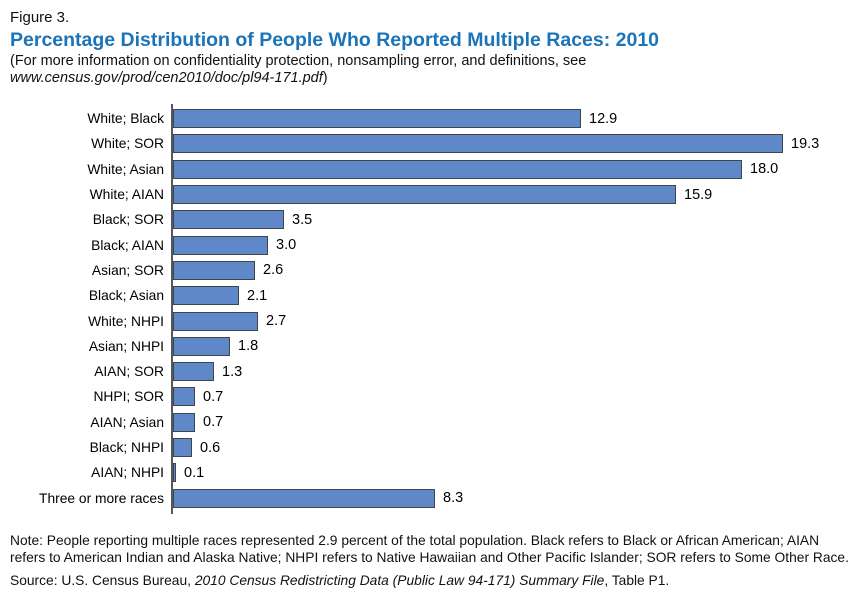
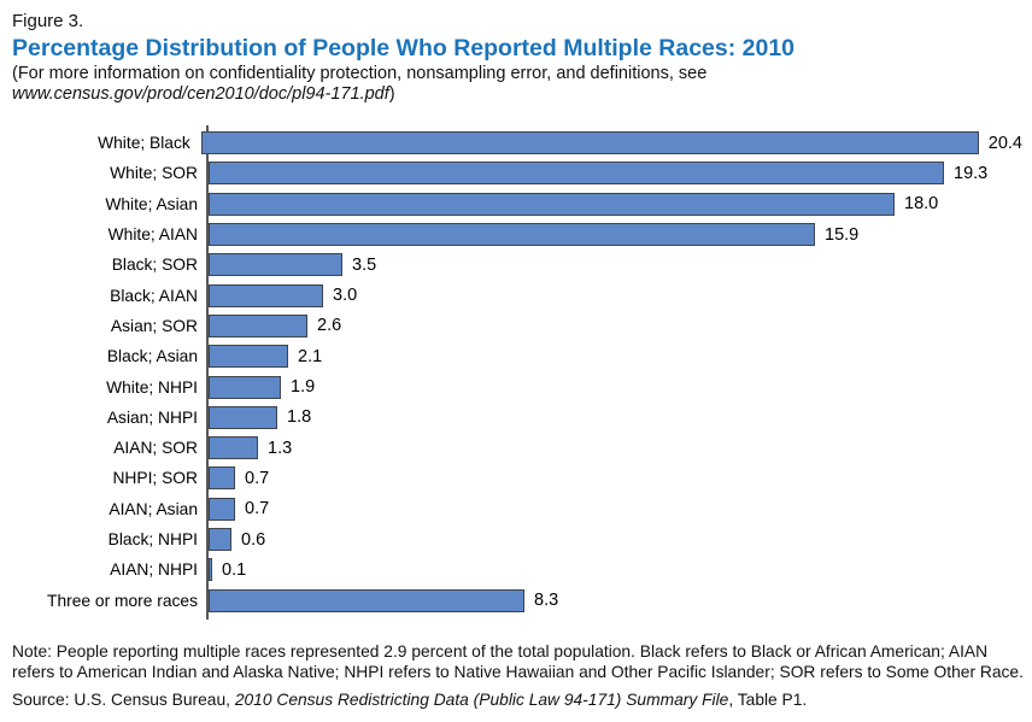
White; Black: 12.9 -> 20.4
White; NHPI: 2.7 -> 1.9
